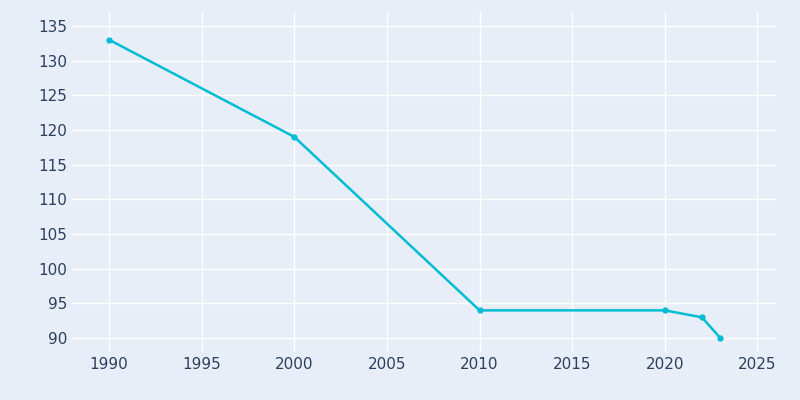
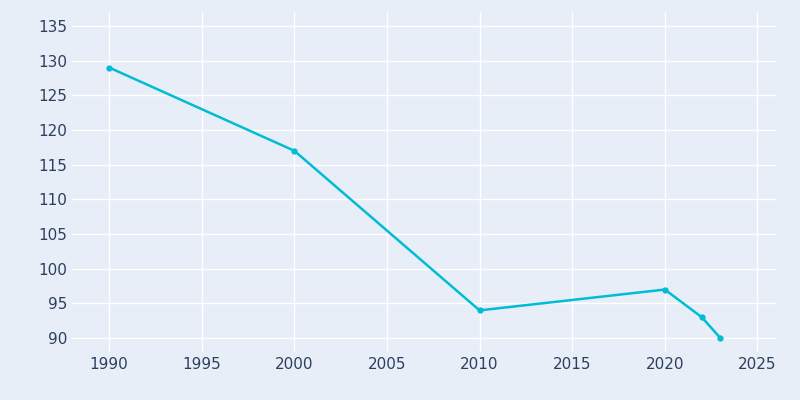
1990: 133 -> 129
2000: 119 -> 117
2020: 94 -> 97
